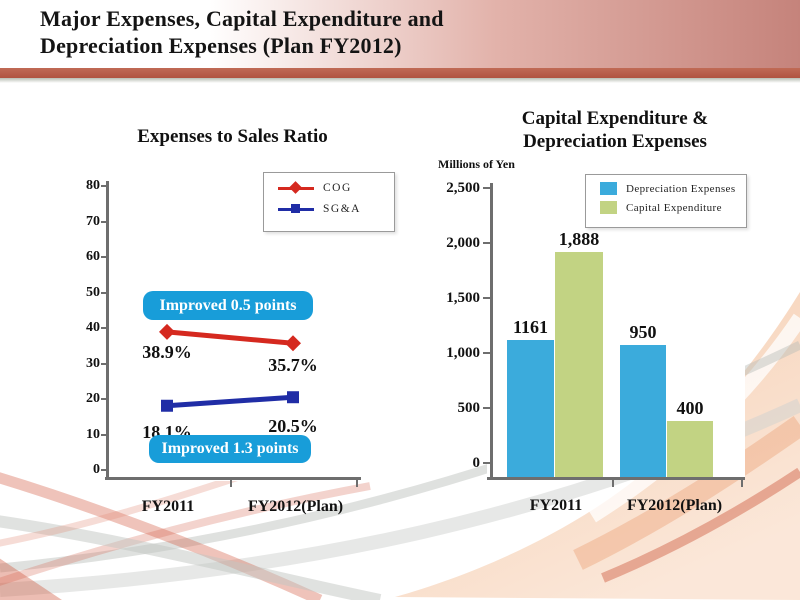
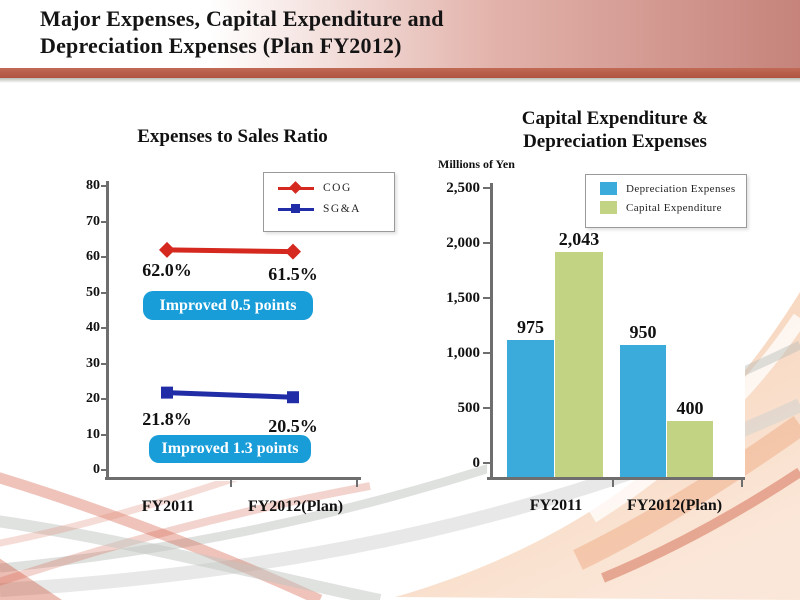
Expenses to Sales Ratio/COG/FY2011: 38.9% -> 62.0%
Expenses to Sales Ratio/SG&A/FY2011: 18.1% -> 21.8%
Expenses to Sales Ratio/COG/FY2012(Plan): 35.7% -> 61.5%
Capital Expenditure & Depreciation Expenses/Depreciation Expenses/FY2011: 1161 -> 975
Capital Expenditure & Depreciation Expenses/Capital Expenditure/FY2011: 1,888 -> 2,043
